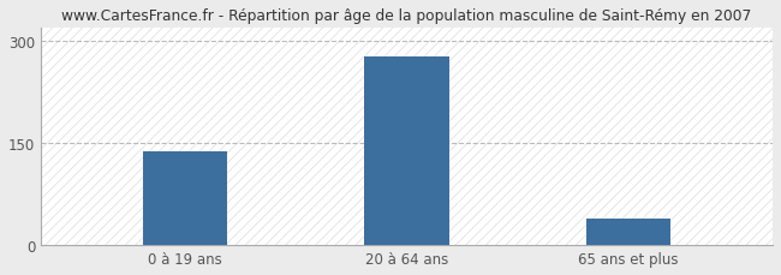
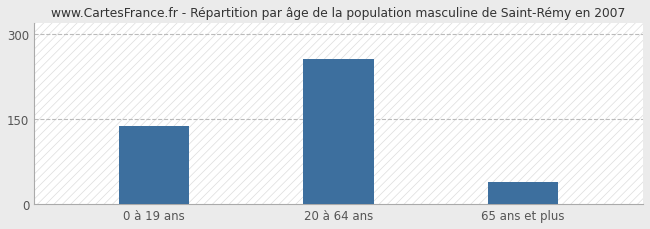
20 à 64 ans: 277 -> 256
